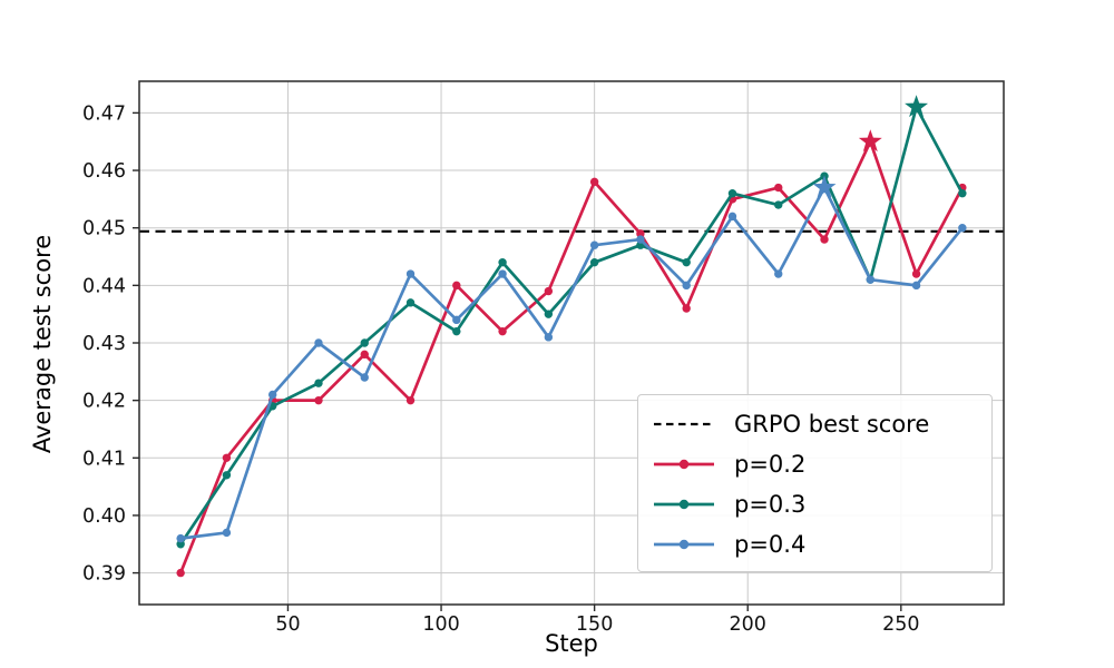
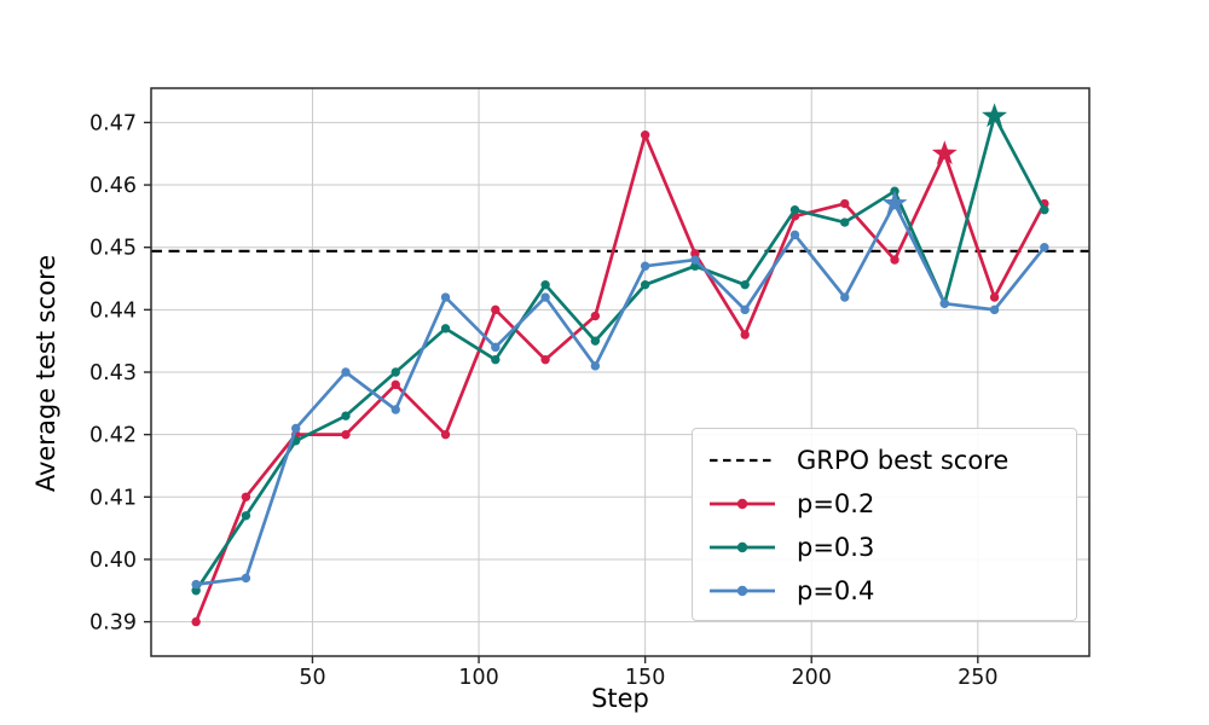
p=0.2/150: 0.458 -> 0.468
